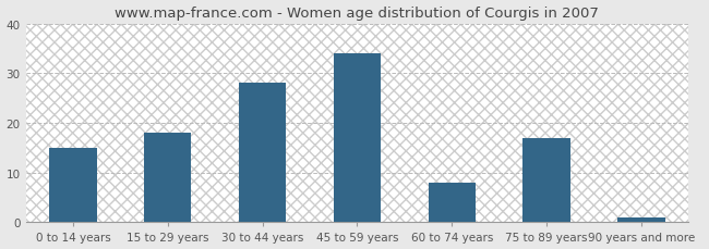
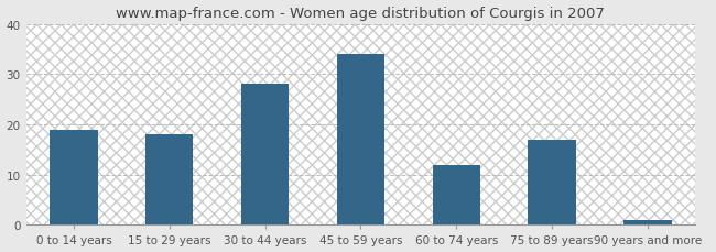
0 to 14 years: 15 -> 19
60 to 74 years: 8 -> 12
